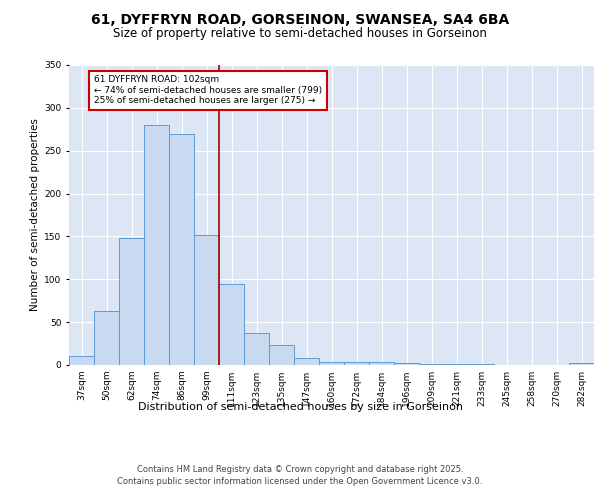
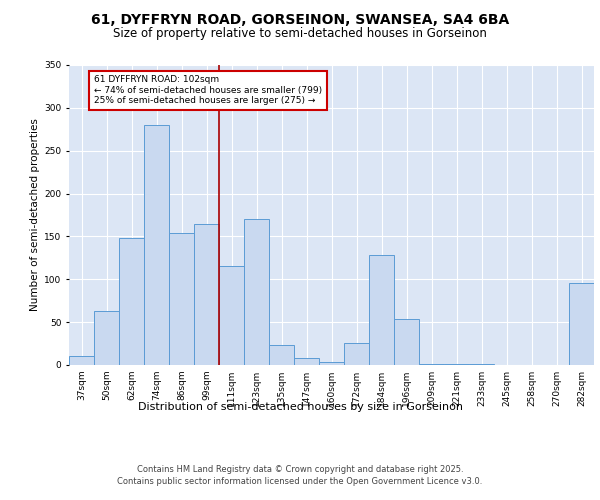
86sqm: 270 -> 154
99sqm: 152 -> 164
111sqm: 95 -> 116
123sqm: 37 -> 170
172sqm: 3 -> 26
184sqm: 3 -> 128
196sqm: 2 -> 54
282sqm: 2 -> 96
